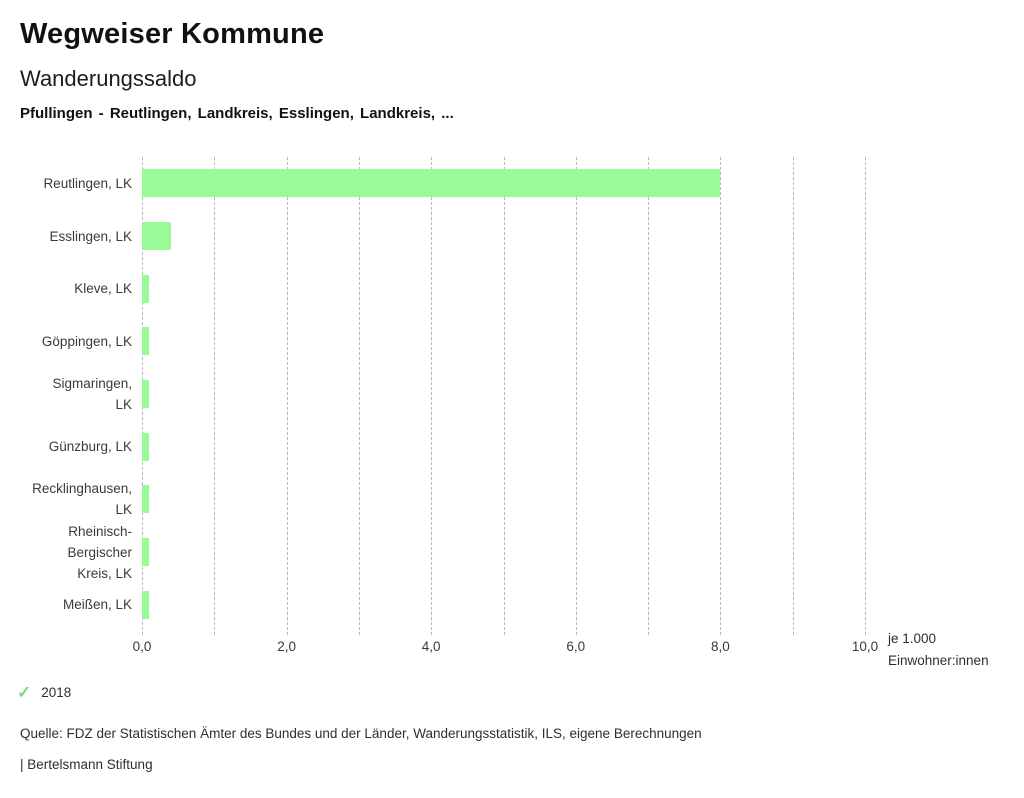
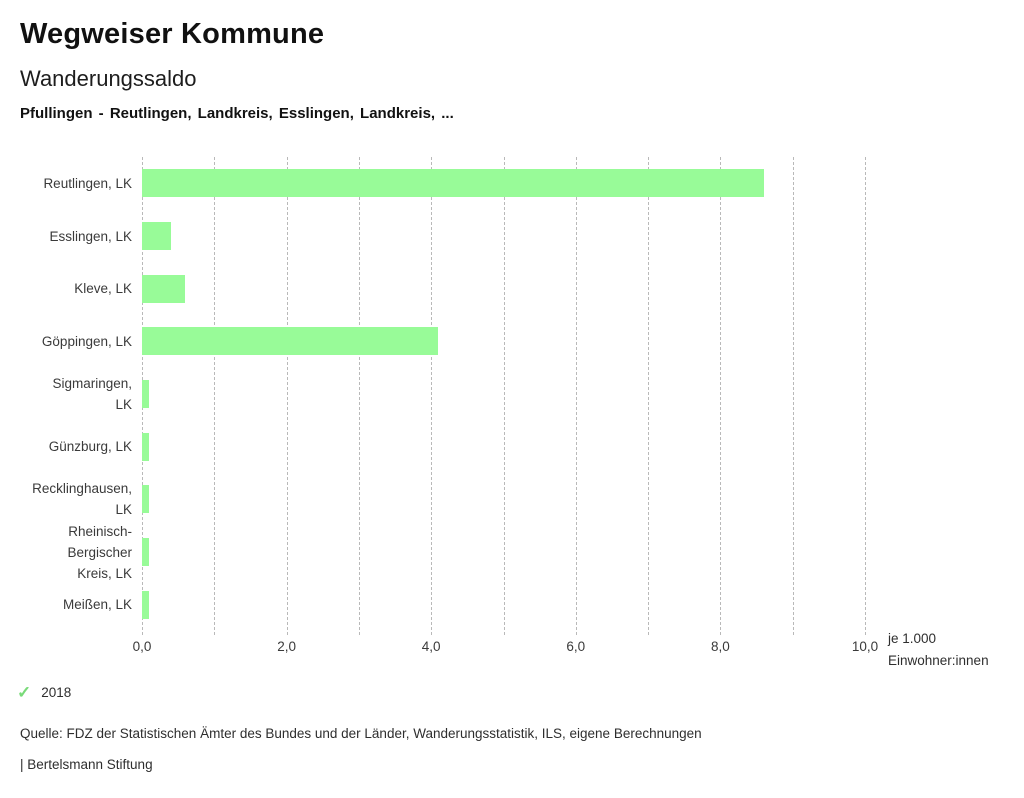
Reutlingen, LK: 8,0 -> 8,6
Kleve, LK: 0,1 -> 0,6
Göppingen, LK: 0,1 -> 4,1
